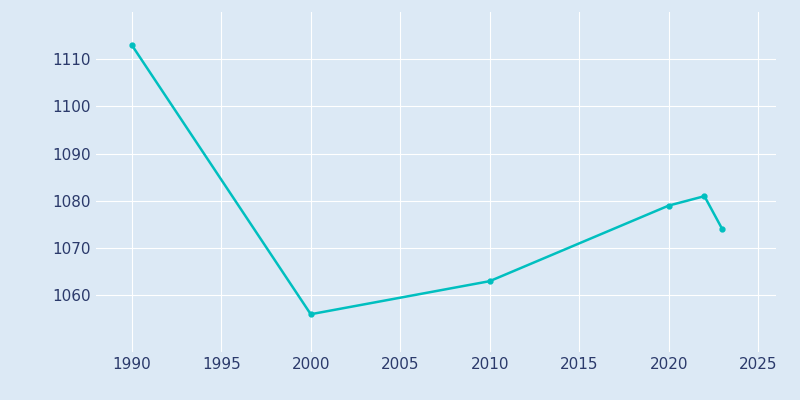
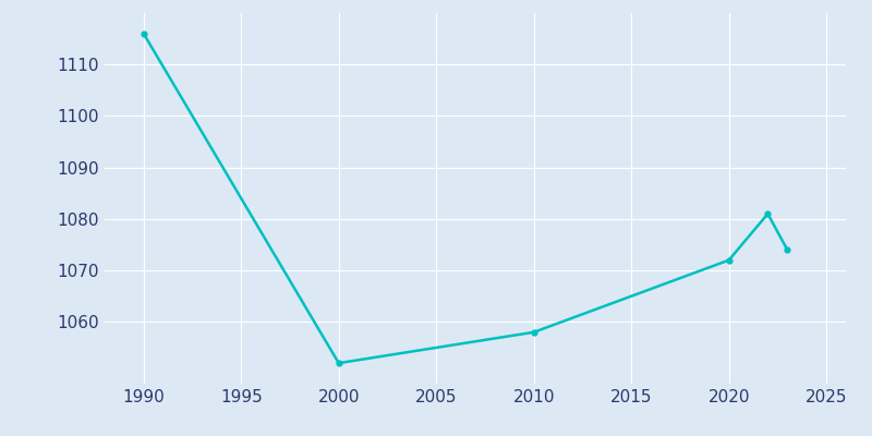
1990: 1113 -> 1116
2000: 1056 -> 1052
2010: 1063 -> 1058
2020: 1079 -> 1072
